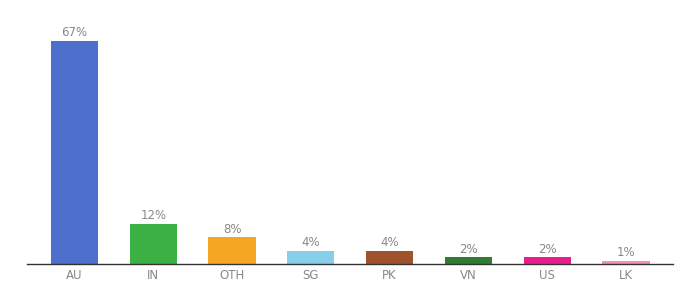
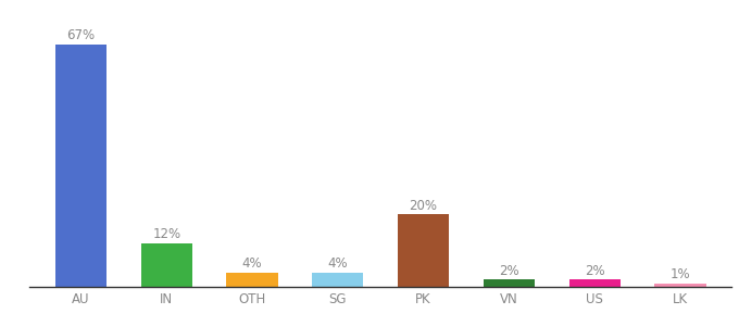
OTH: 8% -> 4%
PK: 4% -> 20%
